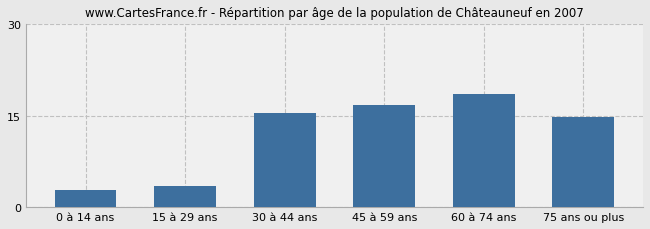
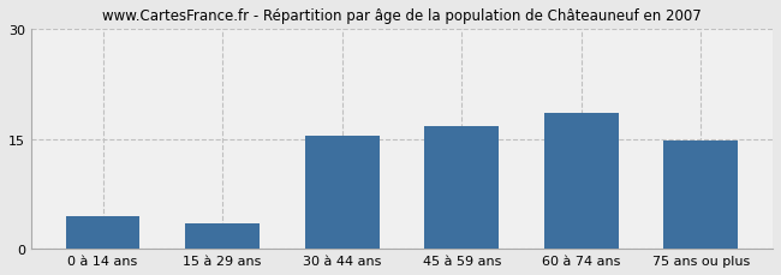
0 à 14 ans: 2.8 -> 4.5
